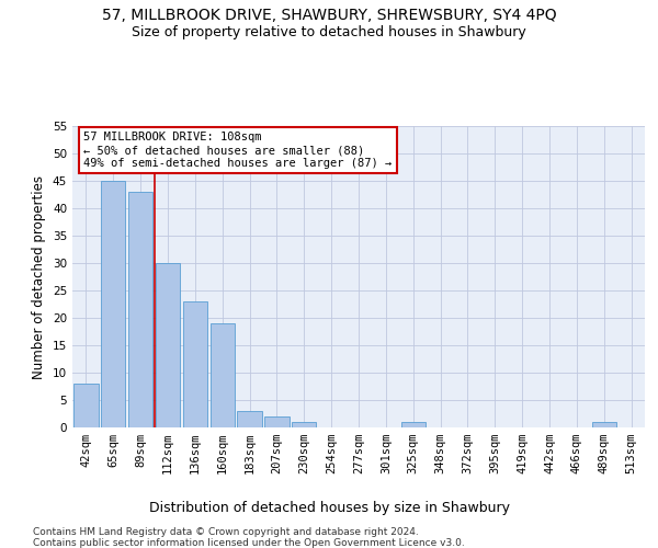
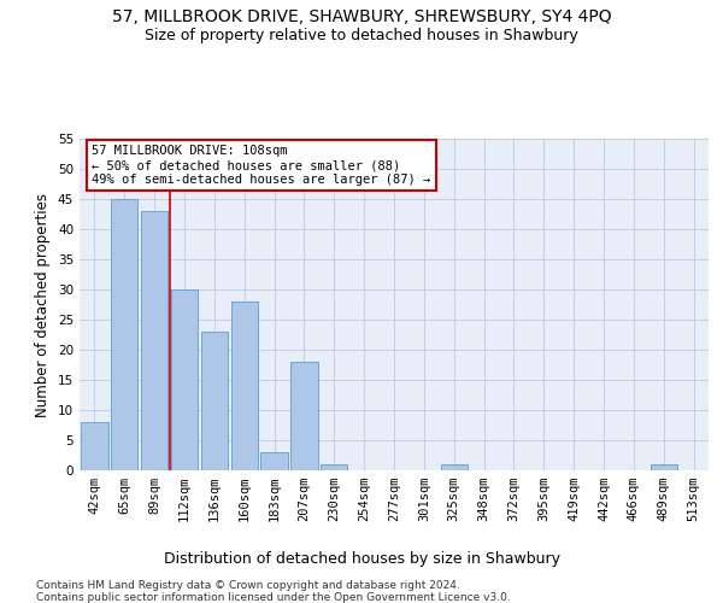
160sqm: 19 -> 28
207sqm: 2 -> 18
